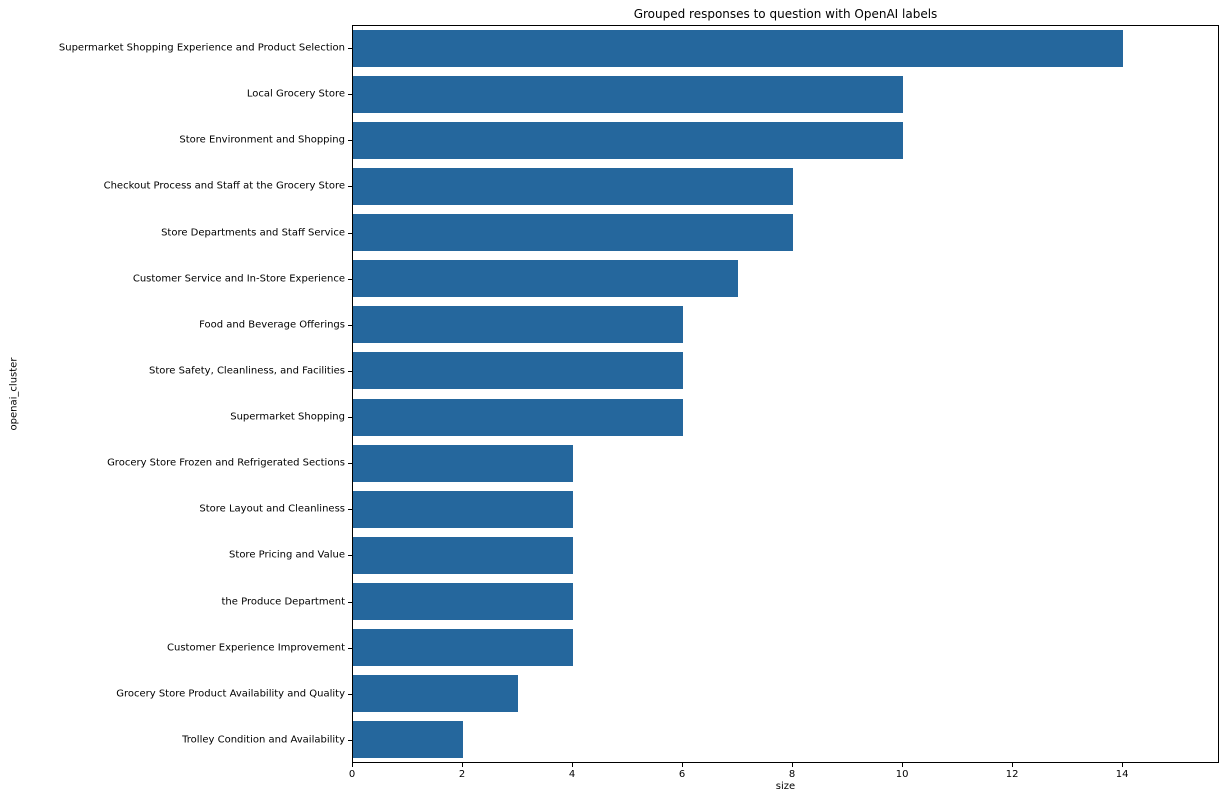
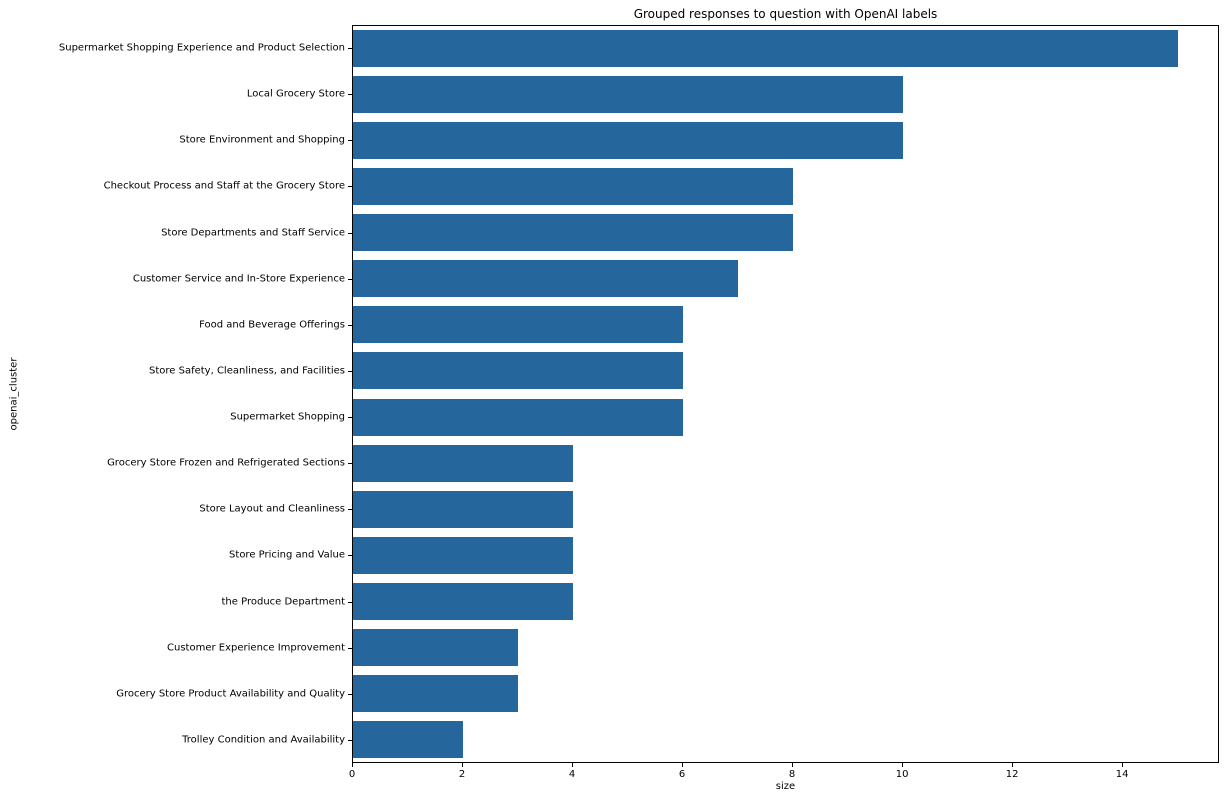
Supermarket Shopping Experience and Product Selection: 14 -> 15
Customer Experience Improvement: 4 -> 3
